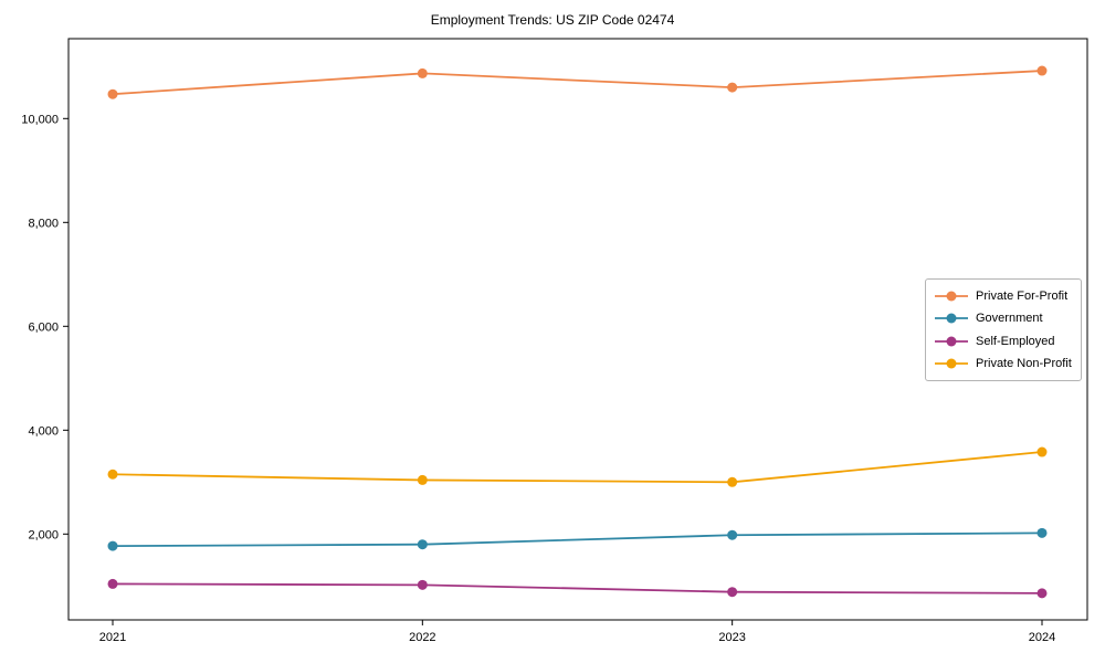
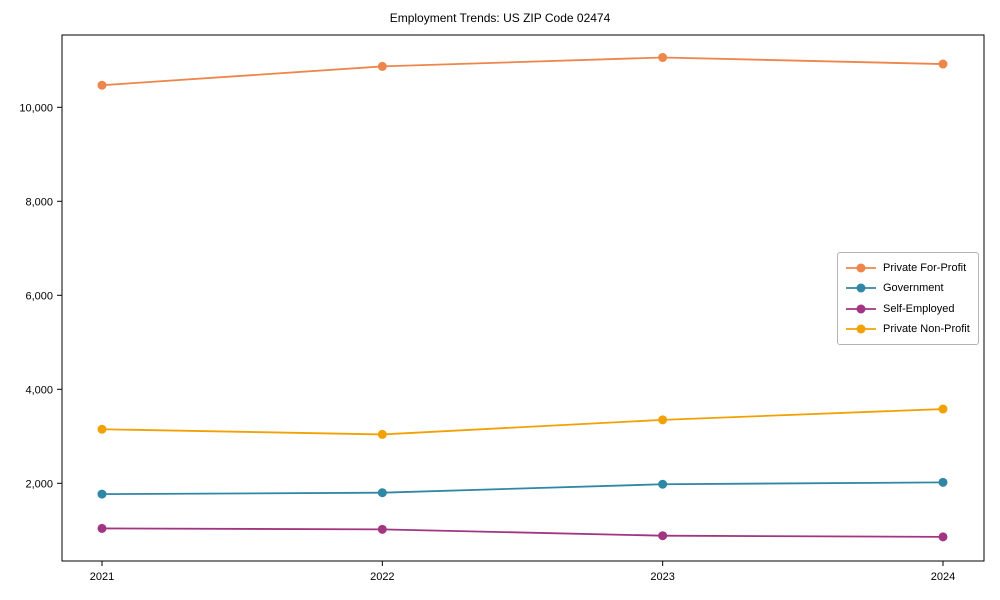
Private For-Profit/2023: 10600 -> 11100
Private Non-Profit/2023: 3000 -> 3400
